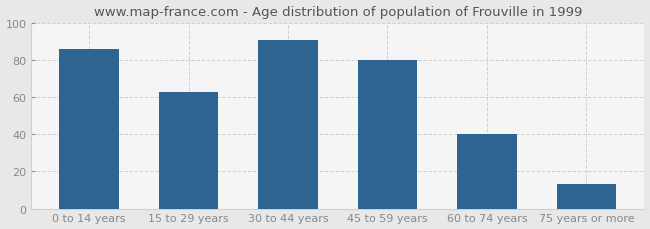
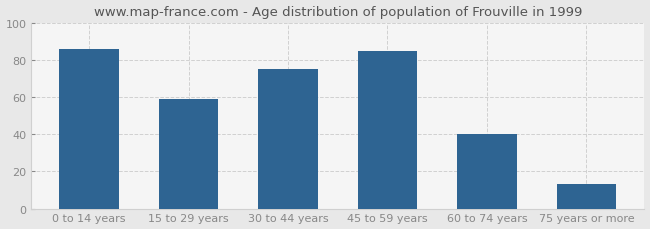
15 to 29 years: 63 -> 59
30 to 44 years: 91 -> 75
45 to 59 years: 80 -> 85
